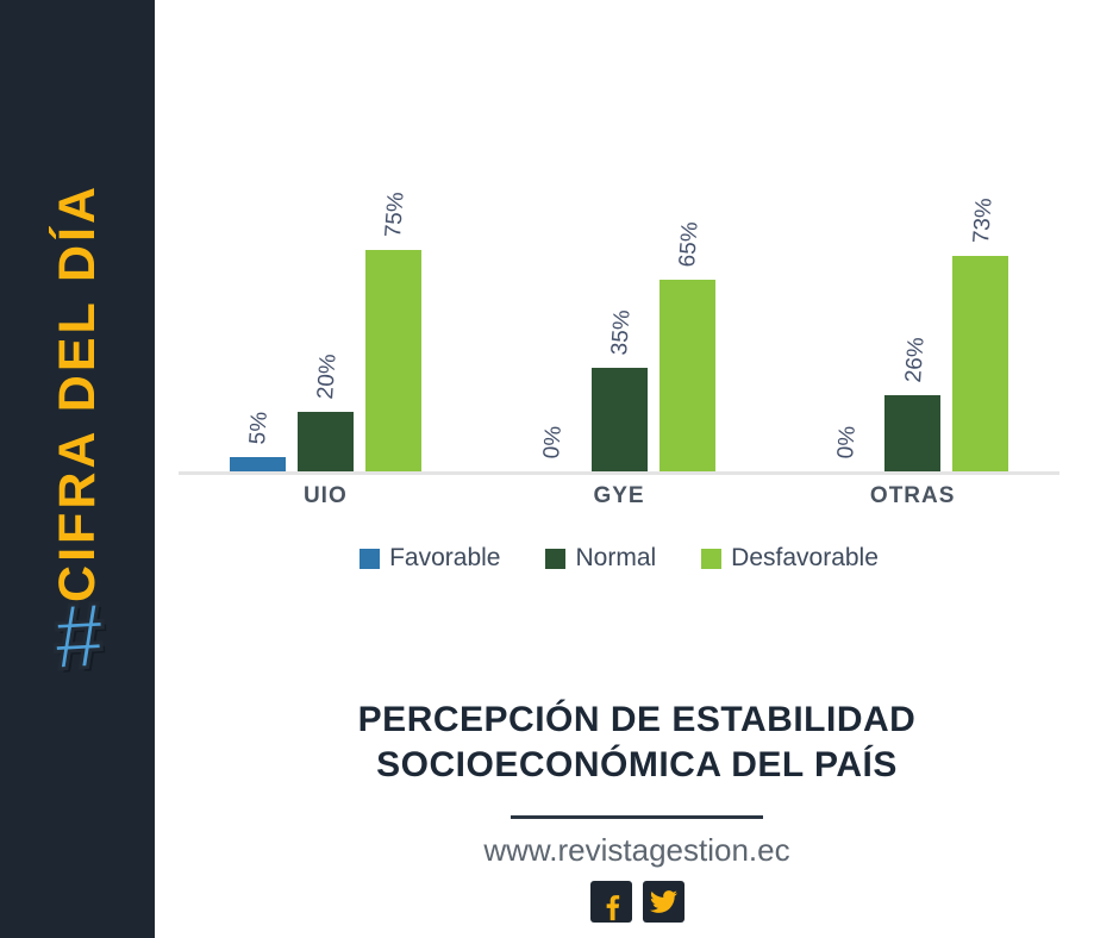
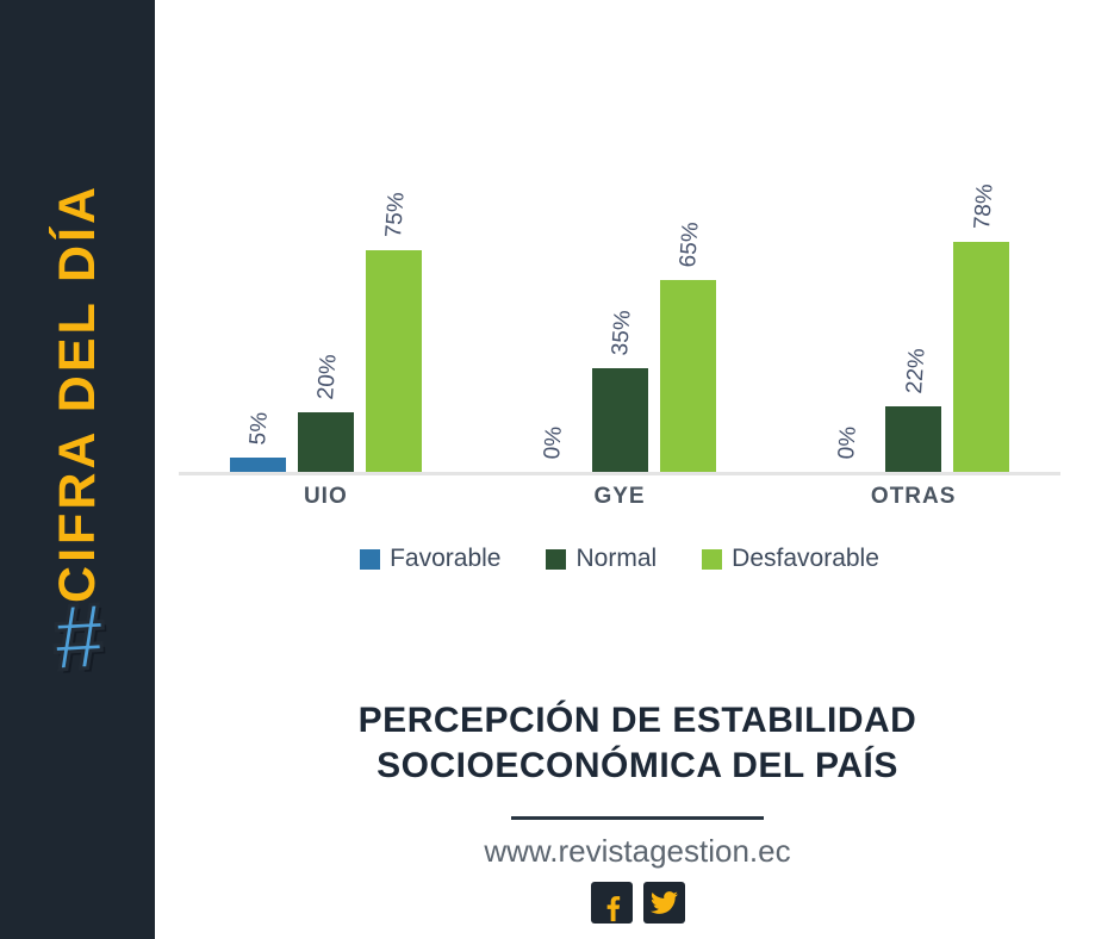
Normal/OTRAS: 26% -> 22%
Desfavorable/OTRAS: 73% -> 78%
